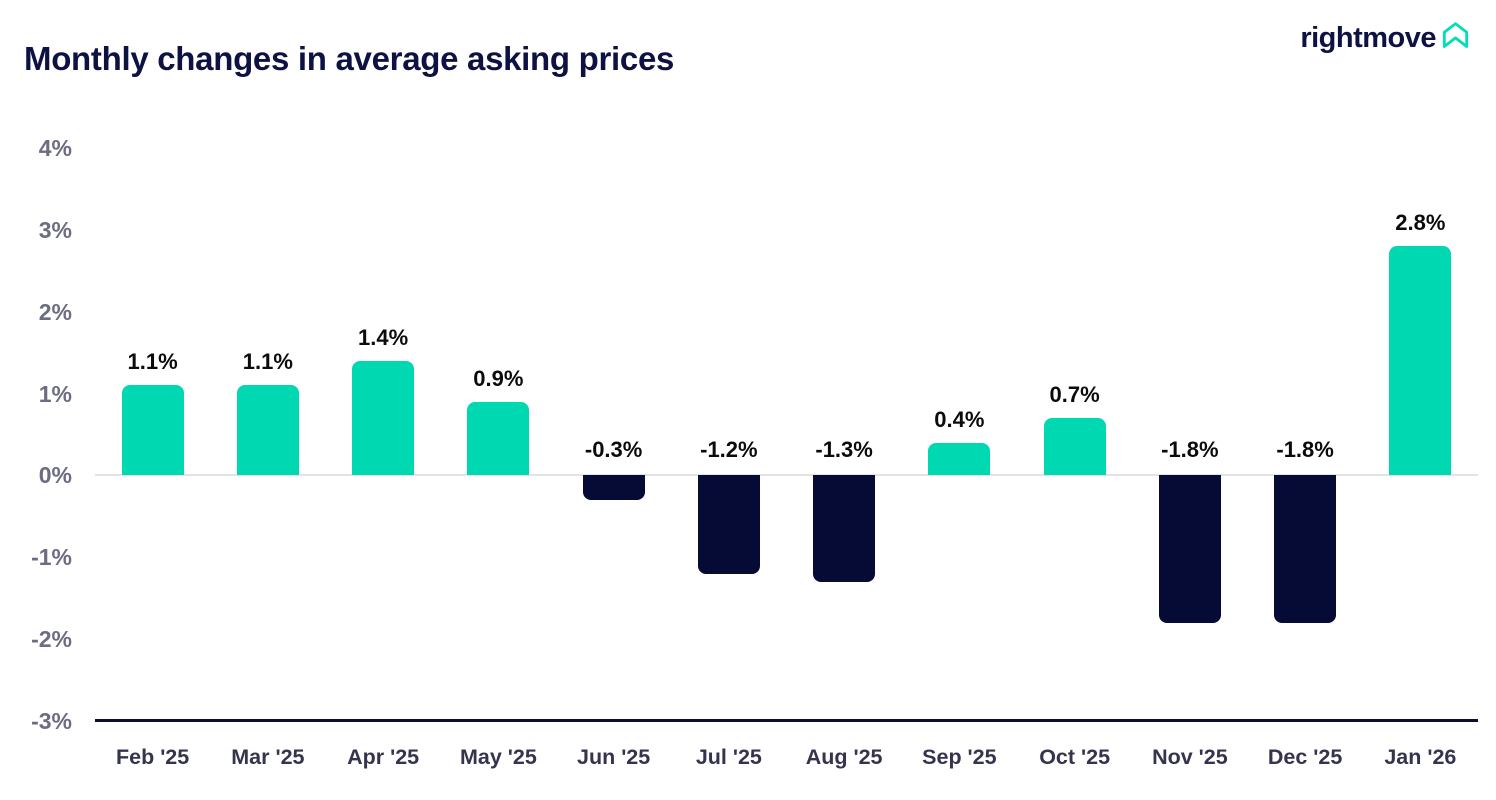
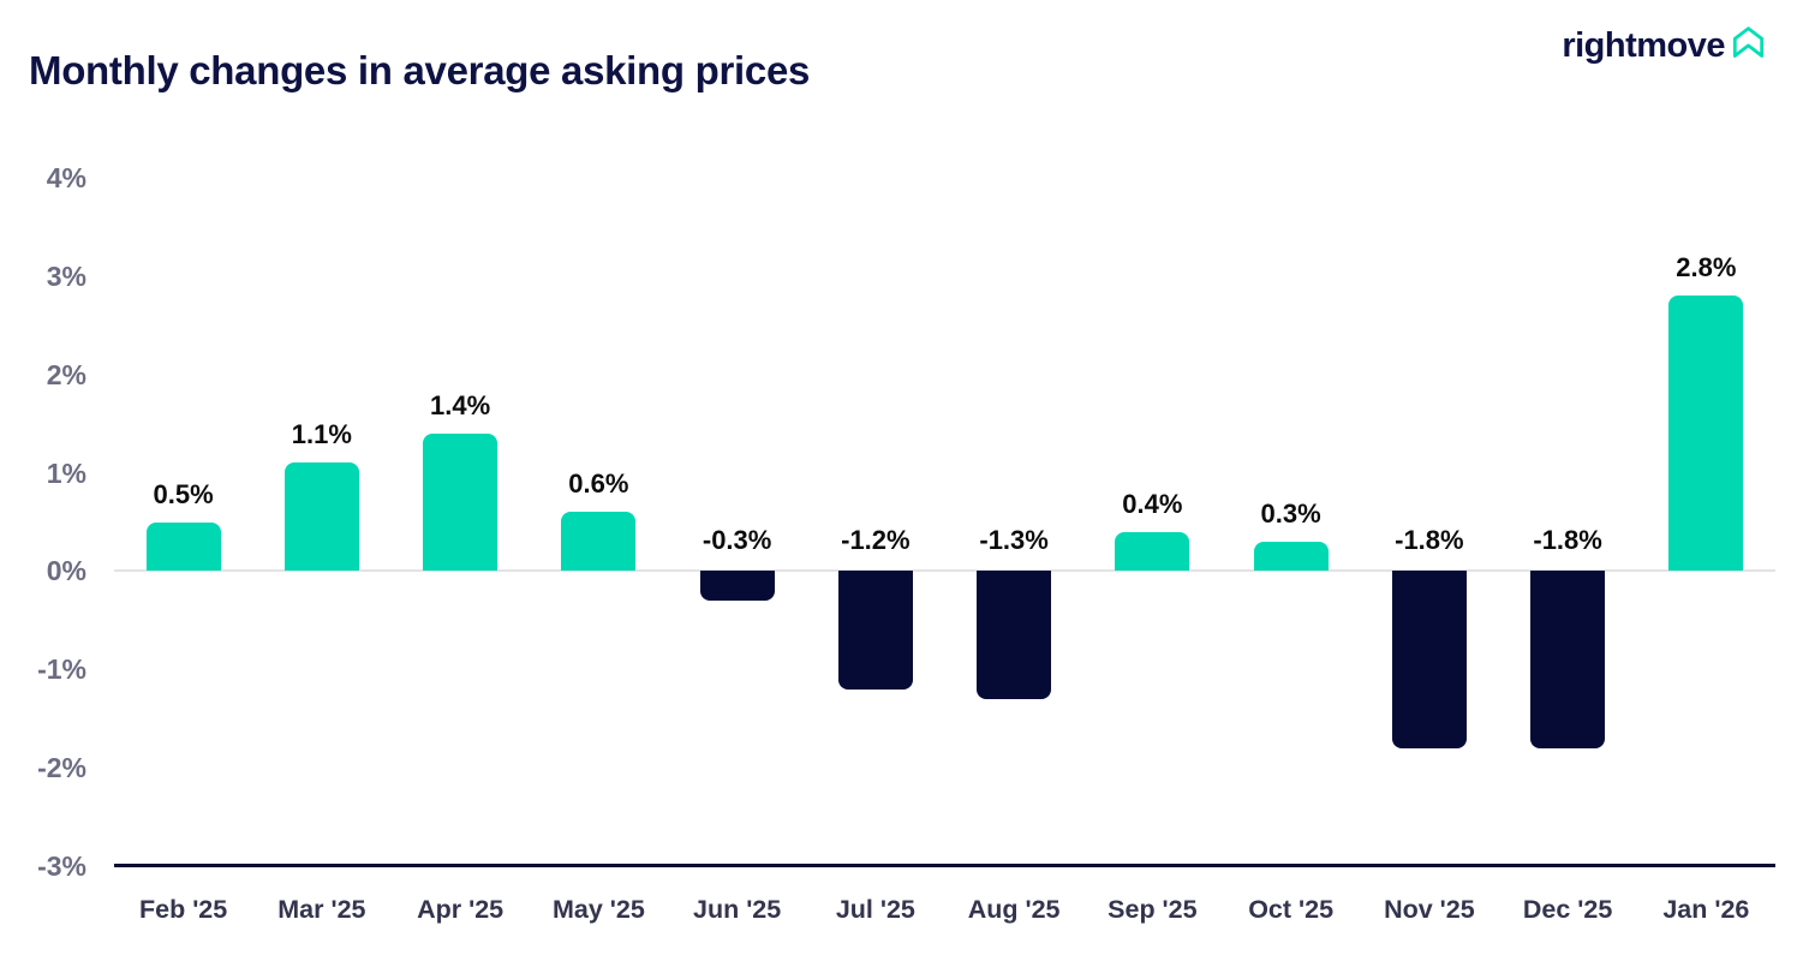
Feb '25: 1.1% -> 0.5%
May '25: 0.9% -> 0.6%
Oct '25: 0.7% -> 0.3%
